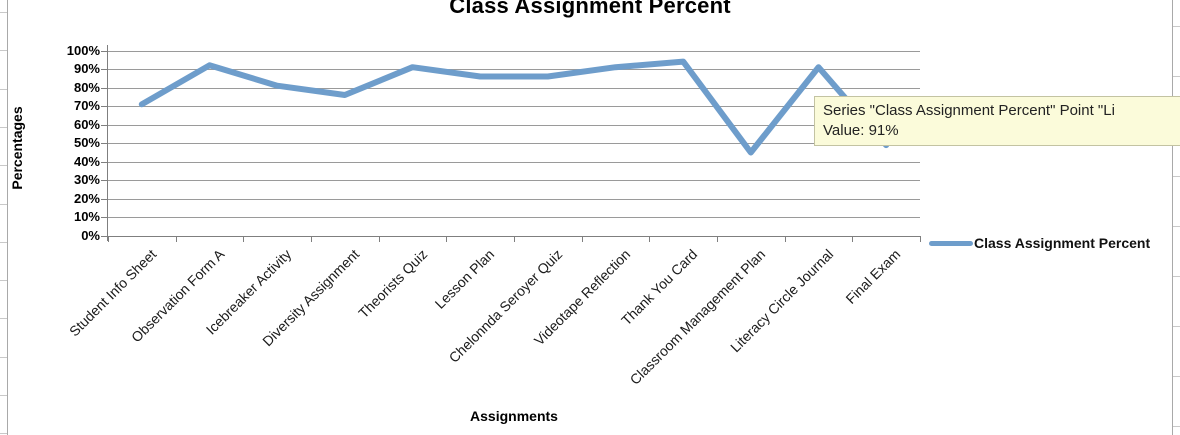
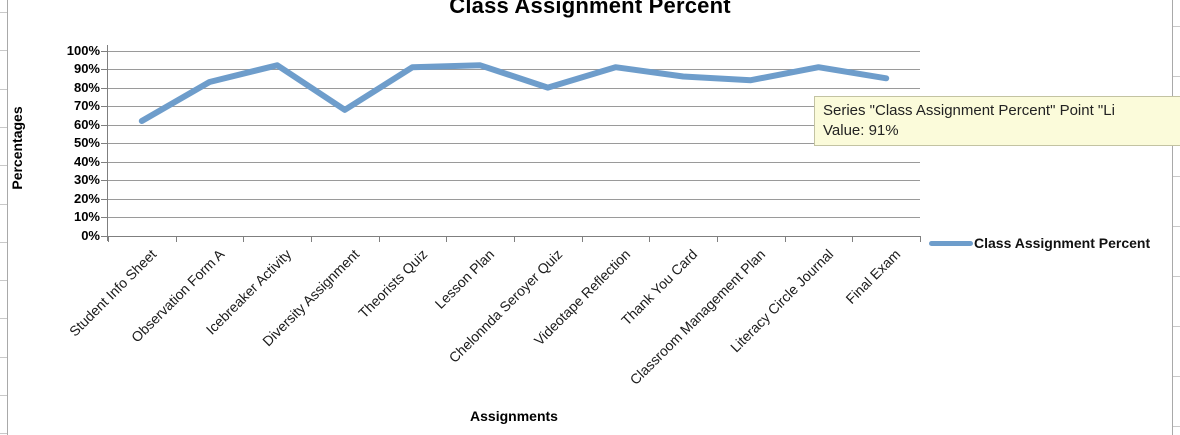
Student Info Sheet: 71% -> 62%
Observation Form A: 92% -> 83%
Icebreaker Activity: 81% -> 92%
Diversity Assignment: 76% -> 68%
Lesson Plan: 86% -> 92%
Chelonnda Seroyer Quiz: 86% -> 80%
Thank You Card: 94% -> 86%
Classroom Management Plan: 45% -> 84%
Final Exam: 49% -> 85%
